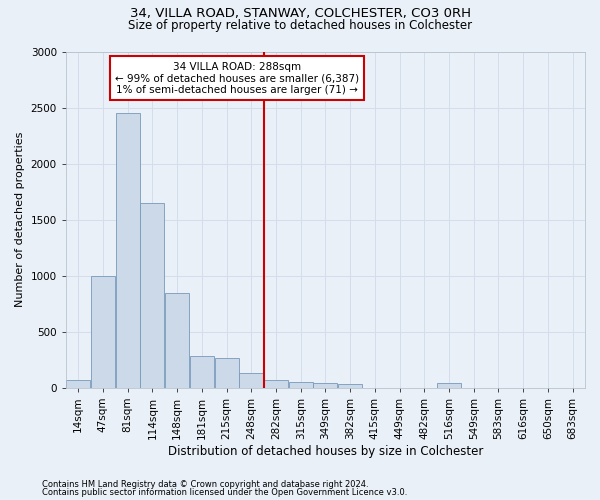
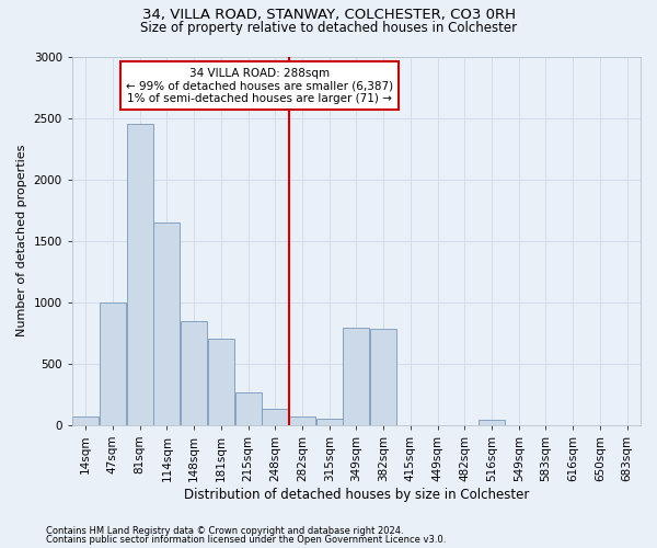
181sqm: 280 -> 700
349sqm: 40 -> 790
382sqm: 40 -> 780
